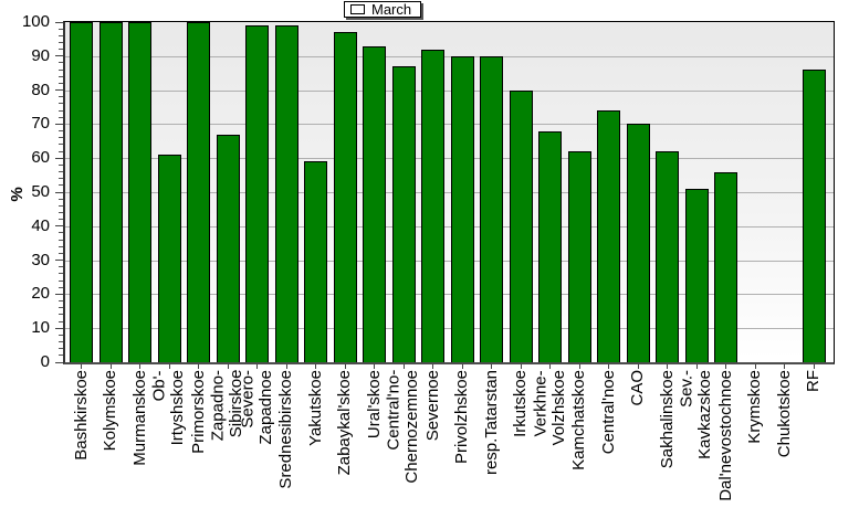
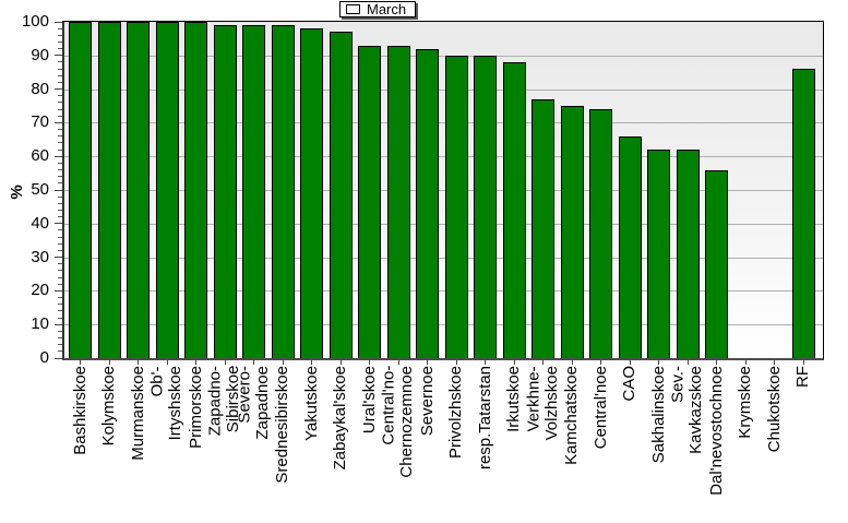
Ob'-Irtyshskoe: 61 -> 100
Zapadno-Sibirskoe: 67 -> 99
Yakutskoe: 59 -> 98
Central'no-Chernozemnoe: 87 -> 93
Irkutskoe: 80 -> 88
Verkhne-Volzhskoe: 68 -> 77
Kamchatskoe: 62 -> 75
CAO: 70 -> 66
Sev.-Kavkazskoe: 51 -> 62
